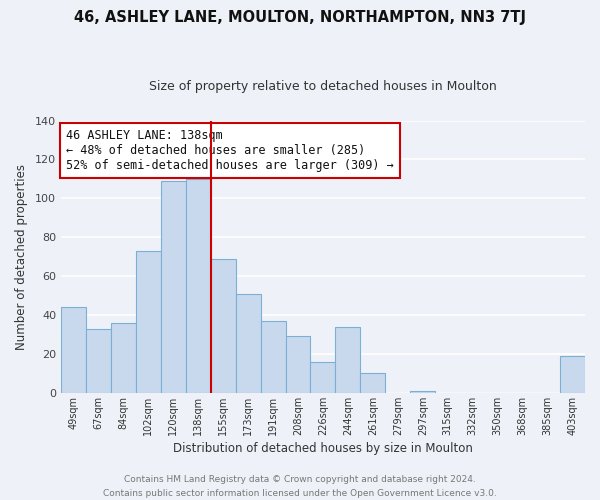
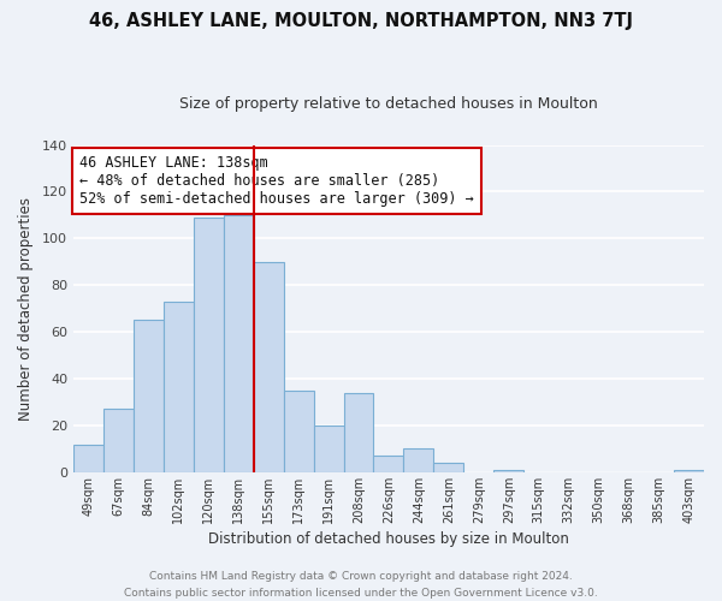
49sqm: 44 -> 12
67sqm: 33 -> 27
84sqm: 36 -> 65
155sqm: 69 -> 90
173sqm: 51 -> 35
191sqm: 37 -> 20
208sqm: 29 -> 34
226sqm: 16 -> 7
244sqm: 34 -> 10
261sqm: 10 -> 4
403sqm: 19 -> 1
